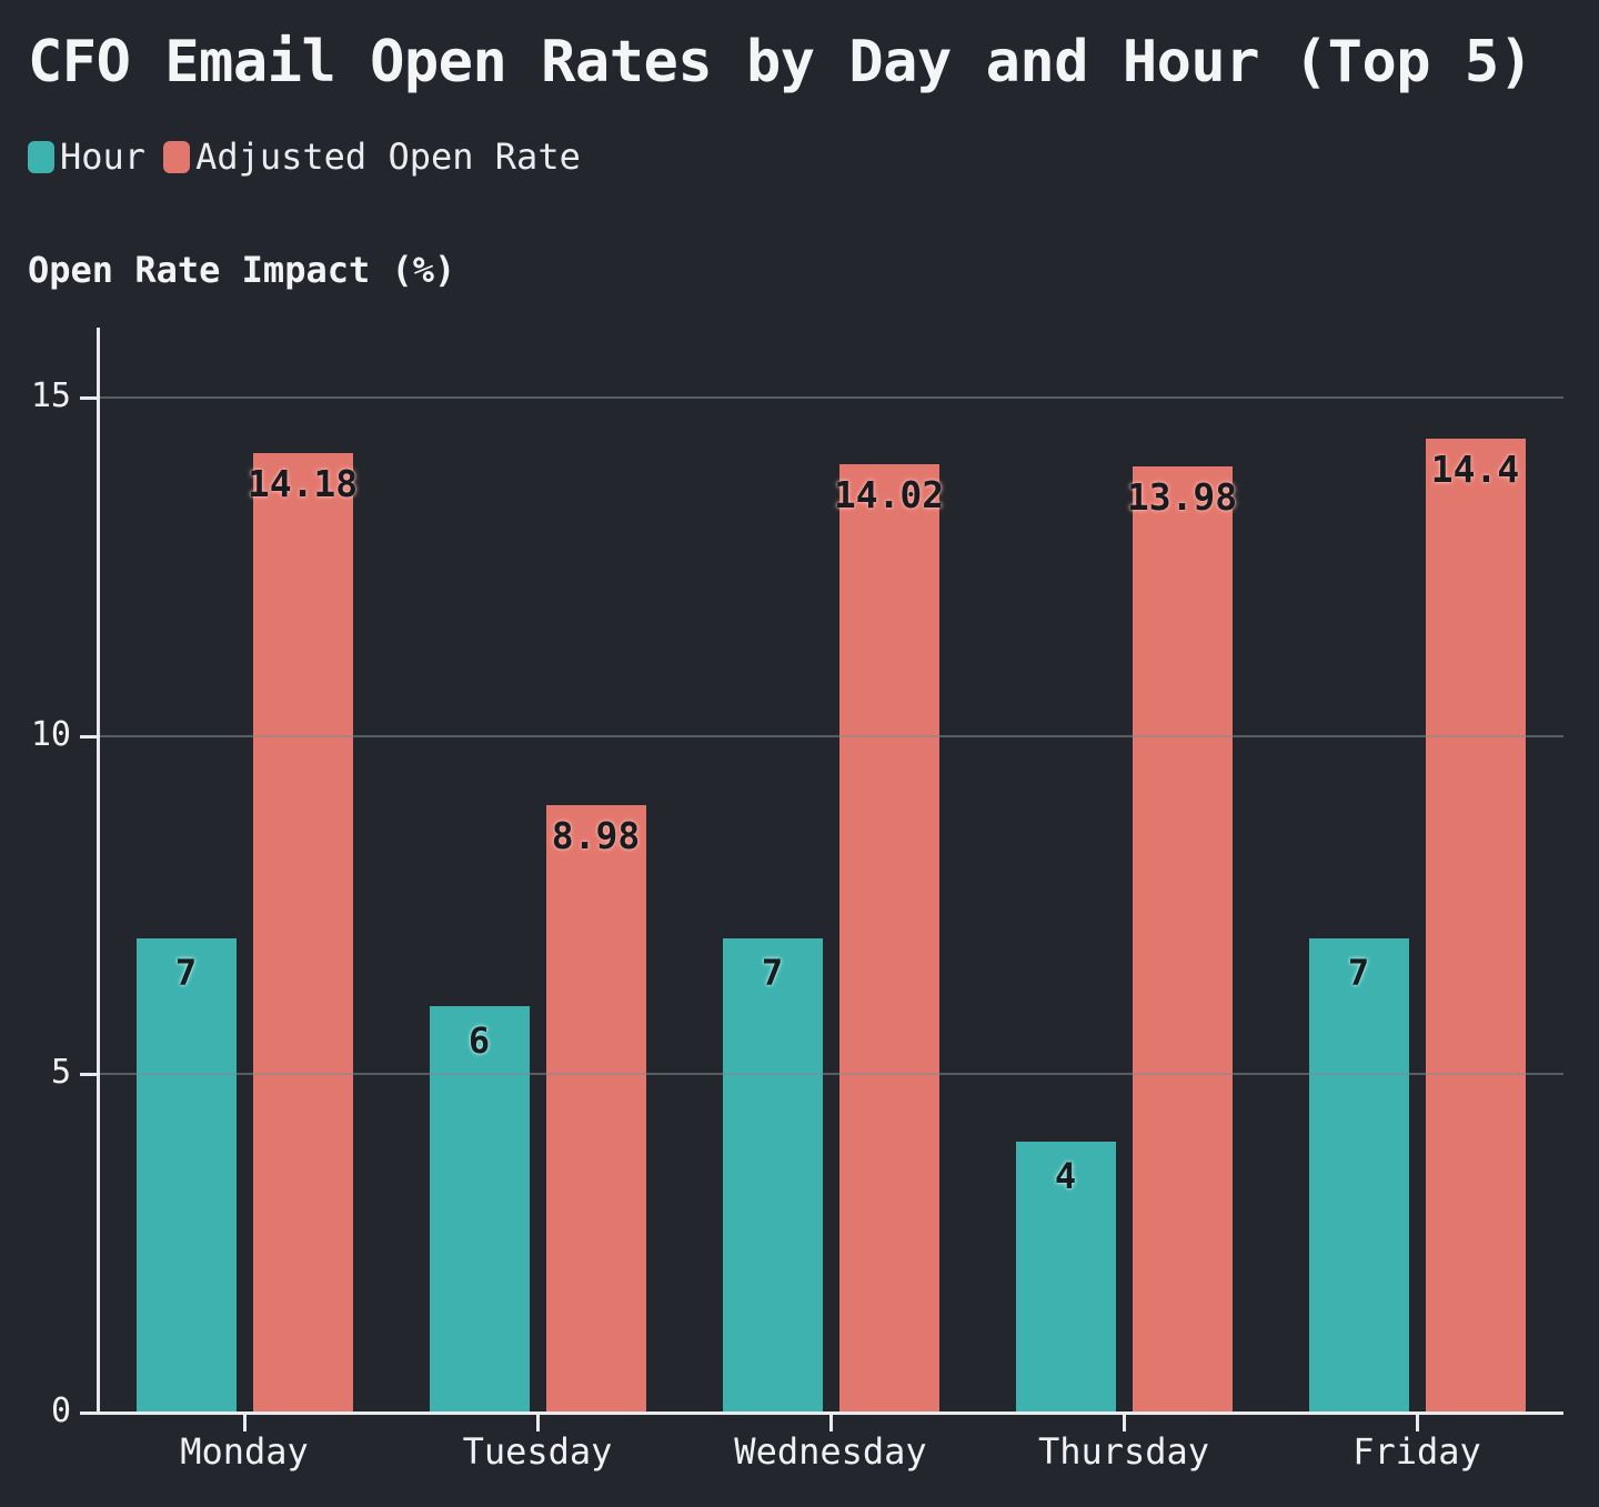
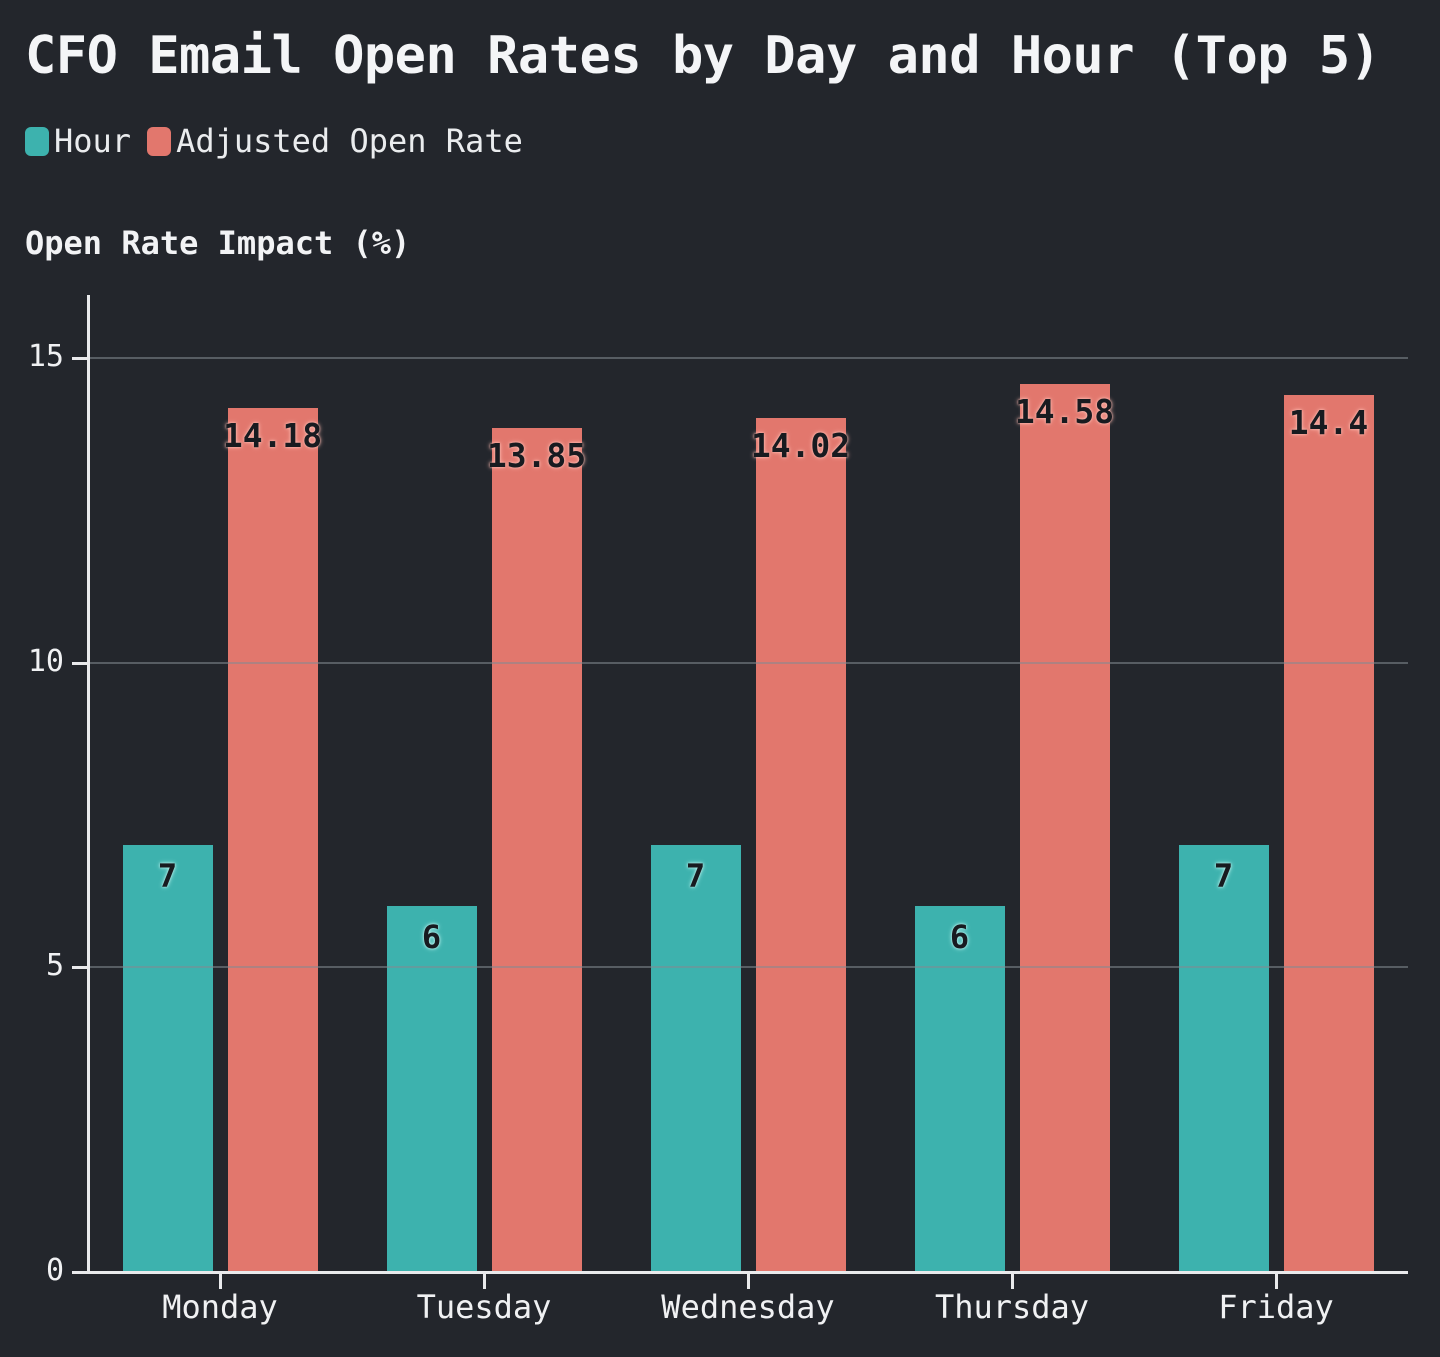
Adjusted Open Rate/Tuesday: 8.98 -> 13.85
Hour/Thursday: 4 -> 6
Adjusted Open Rate/Thursday: 13.98 -> 14.58
